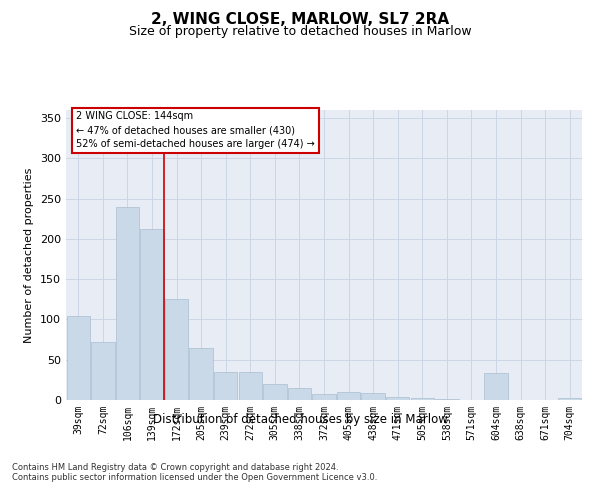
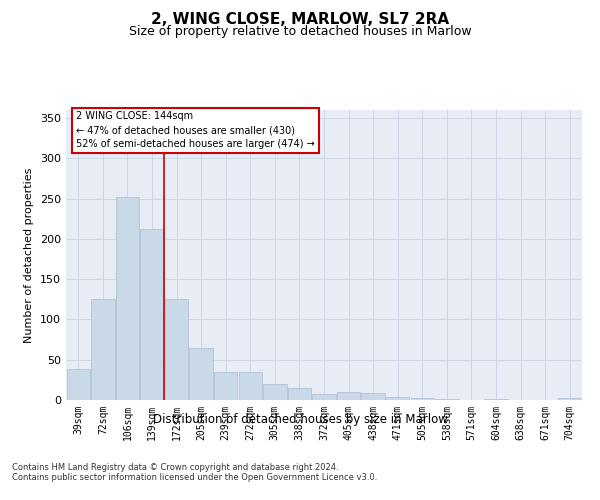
39sqm: 104 -> 38
72sqm: 72 -> 125
106sqm: 240 -> 252
604sqm: 34 -> 1
